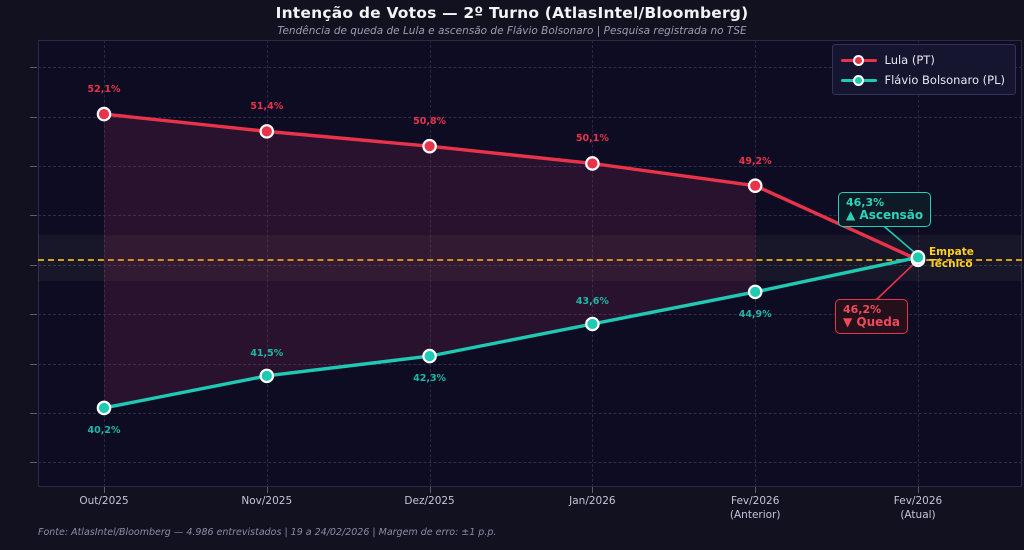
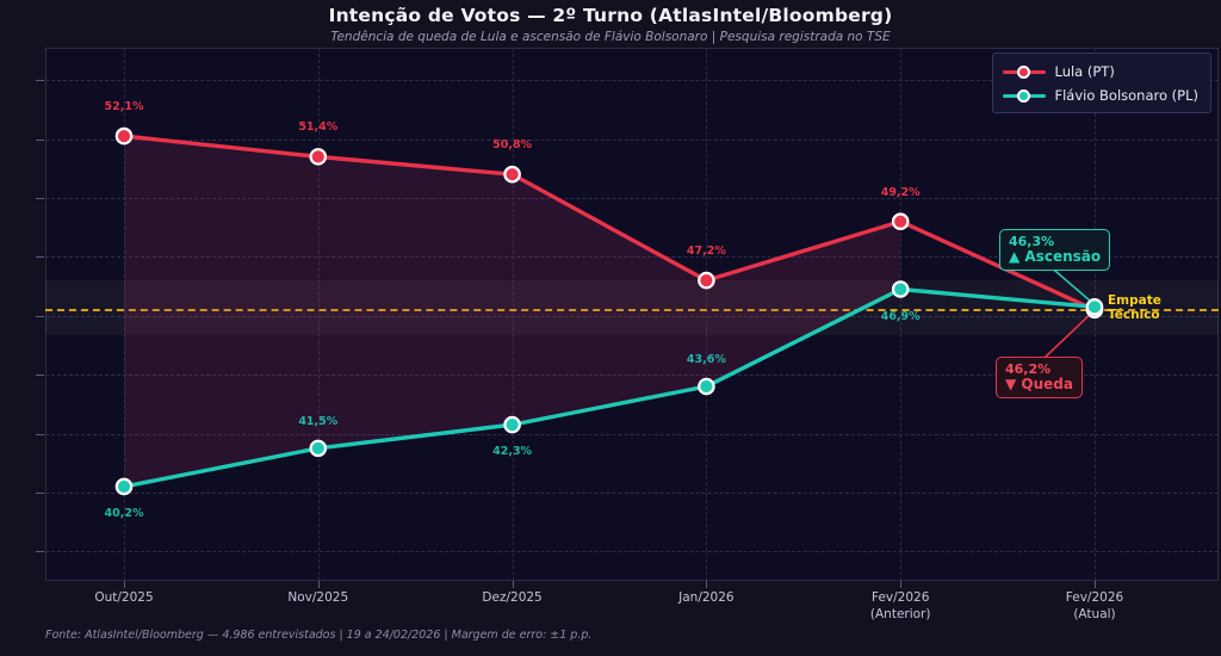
Lula (PT)/Jan/2026: 50,1% -> 47,2%
Flávio Bolsonaro (PL)/Fev/2026 (Anterior): 44,9% -> 46,9%
